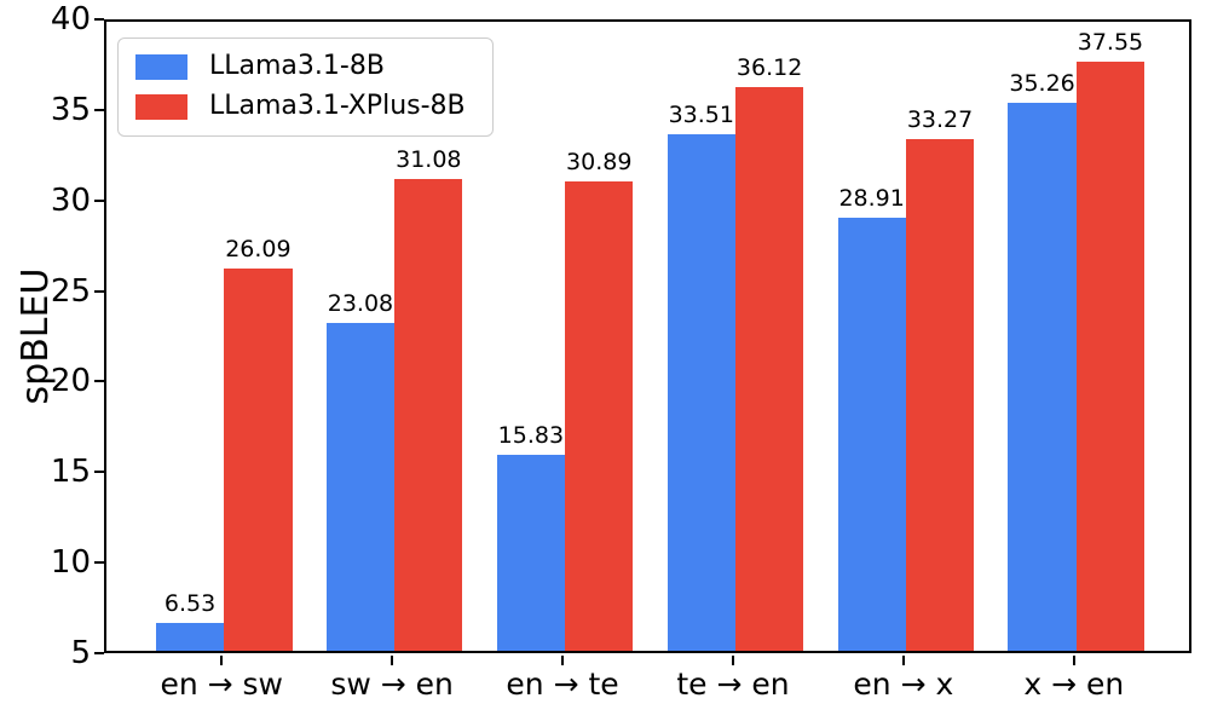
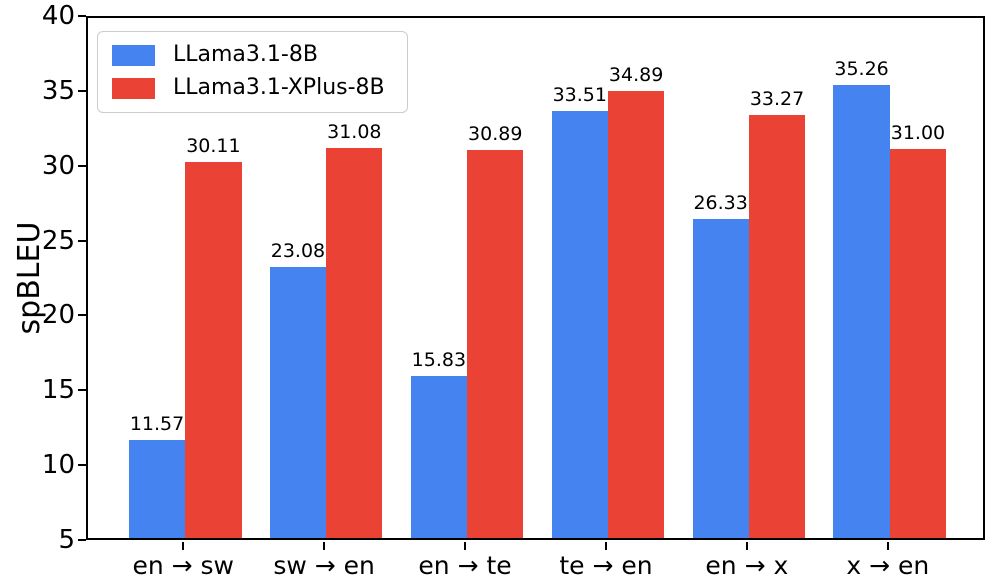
LLama3.1-8B/en → sw: 6.53 -> 11.57
LLama3.1-XPlus-8B/en → sw: 26.09 -> 30.11
LLama3.1-XPlus-8B/te → en: 36.12 -> 34.89
LLama3.1-8B/en → x: 28.91 -> 26.33
LLama3.1-XPlus-8B/x → en: 37.55 -> 31.00
